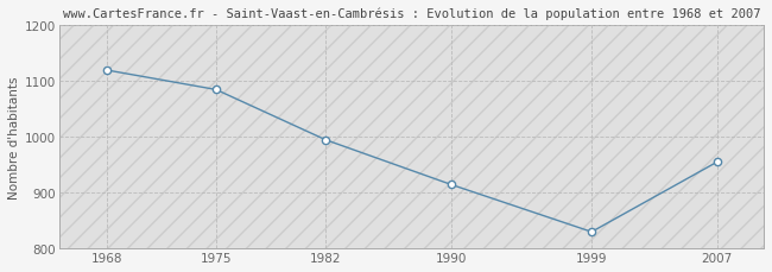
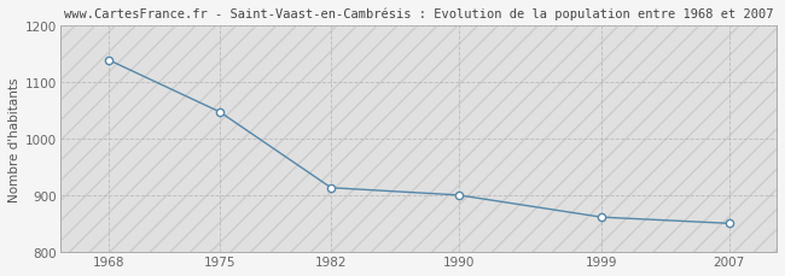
1968: 1120 -> 1140
1975: 1085 -> 1048
1982: 995 -> 914
1990: 915 -> 901
1999: 830 -> 862
2007: 955 -> 851
